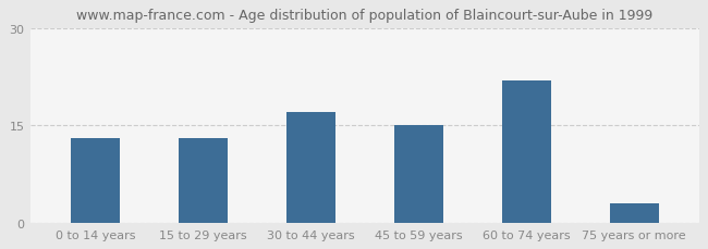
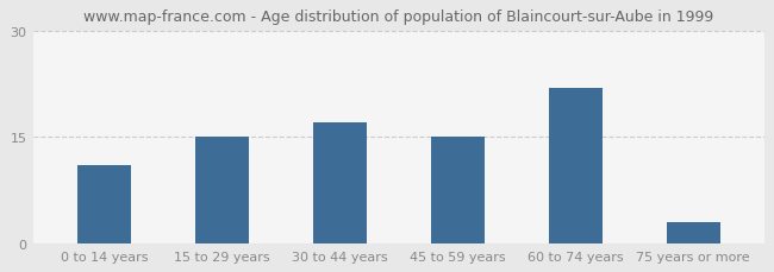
0 to 14 years: 13 -> 11
15 to 29 years: 13 -> 15
